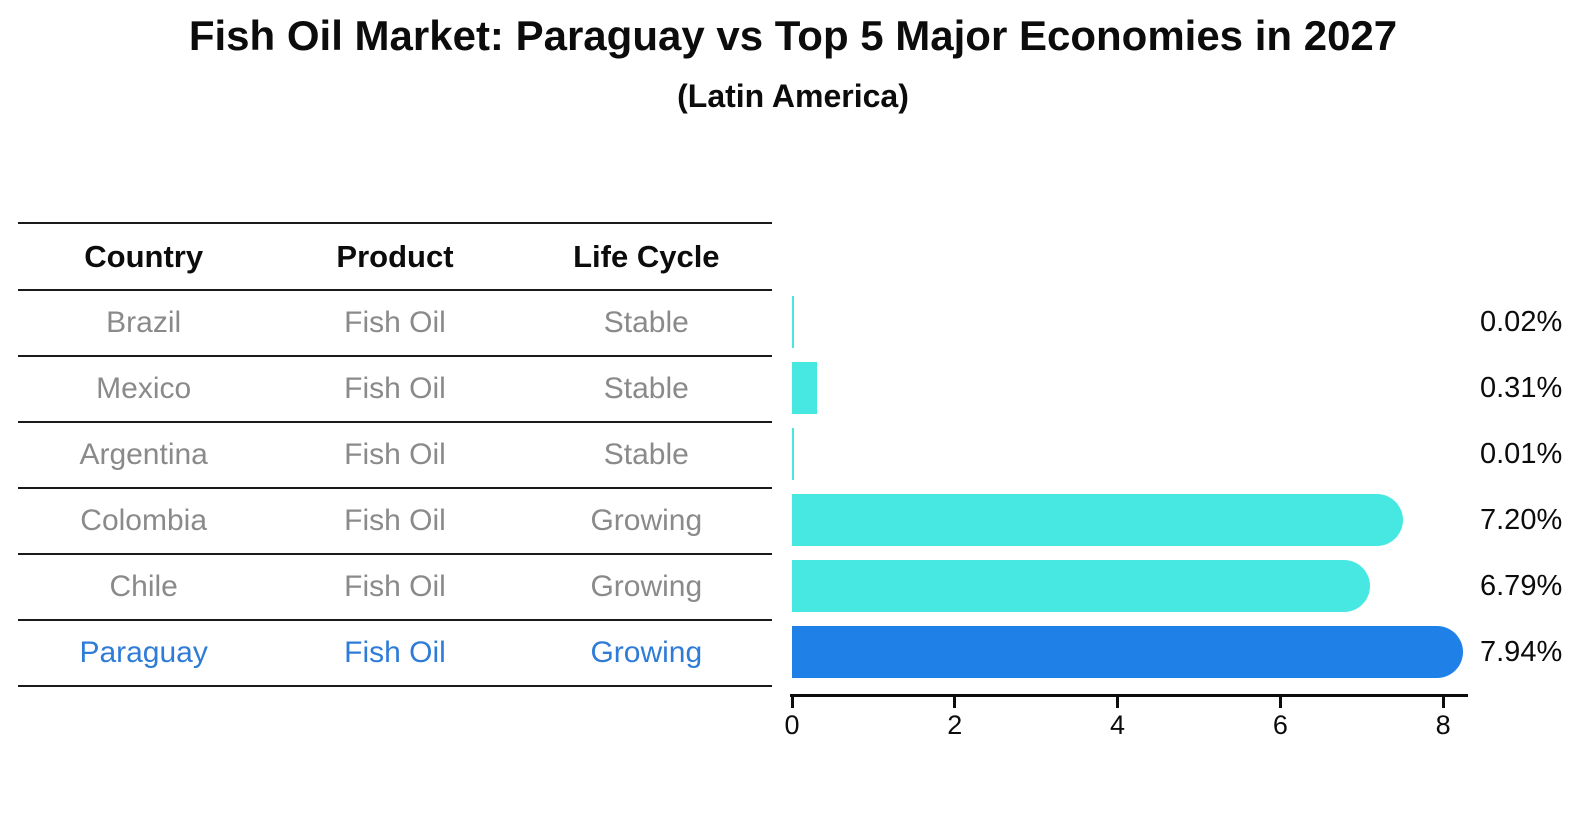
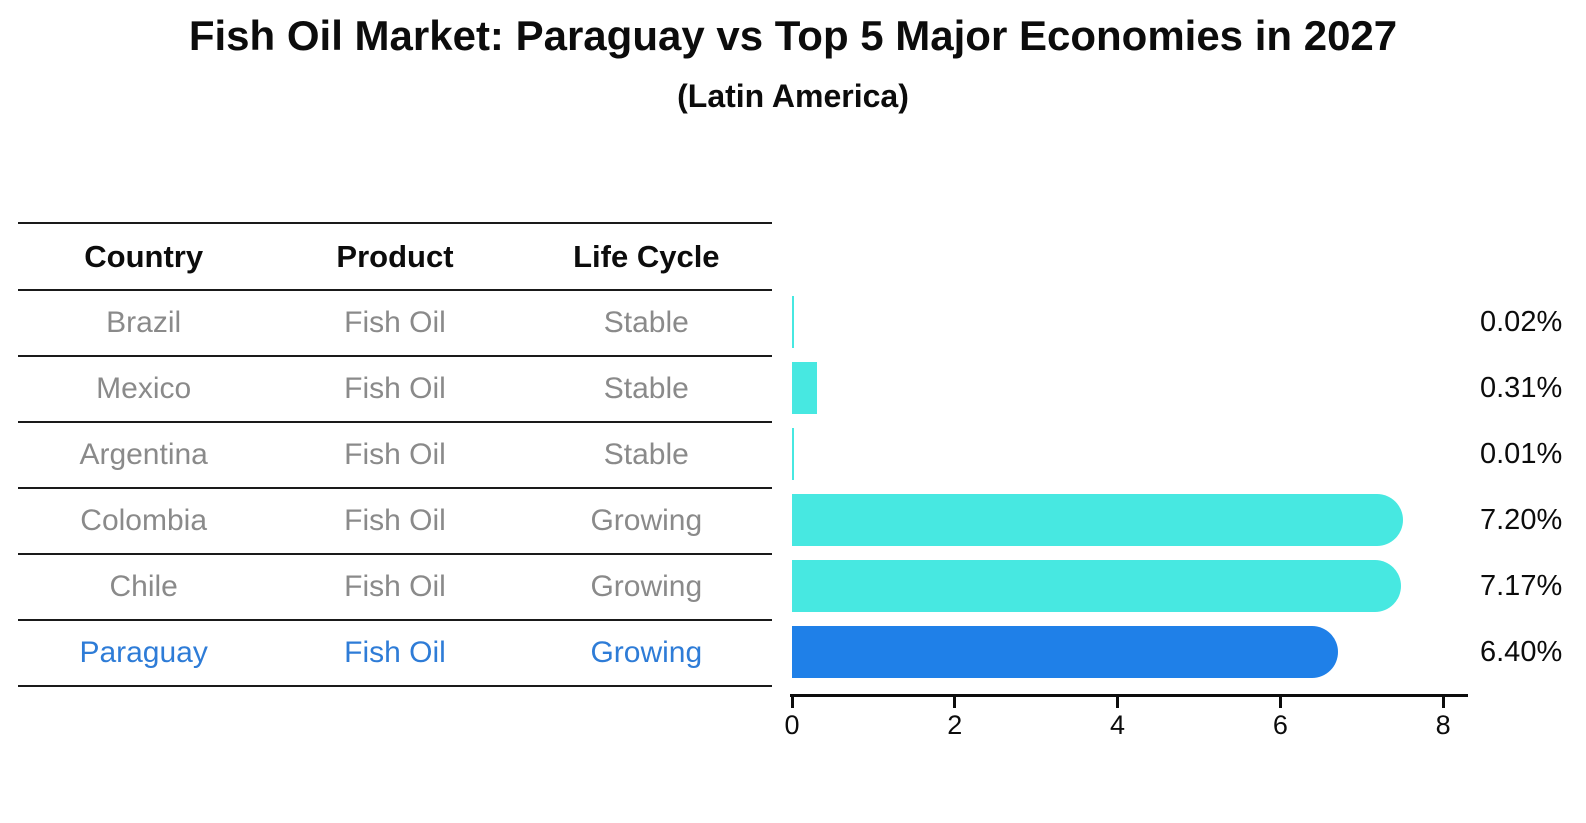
Chile: 6.79% -> 7.17%
Paraguay: 7.94% -> 6.40%
